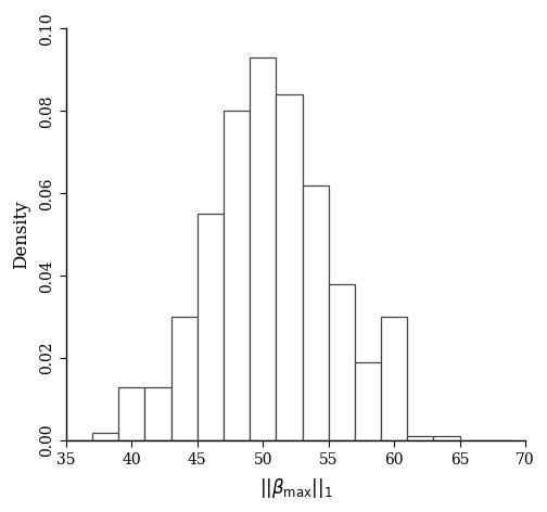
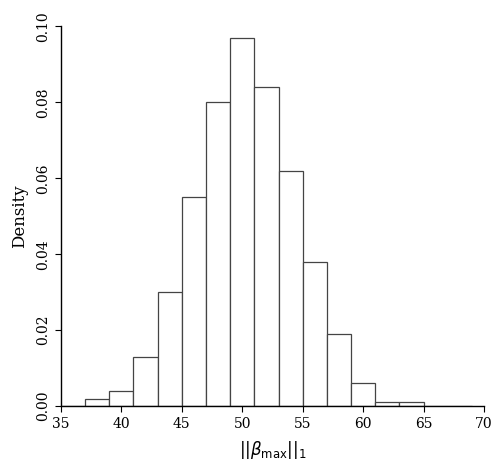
40: 0.013 -> 0.004
50: 0.093 -> 0.097
60: 0.030 -> 0.006
